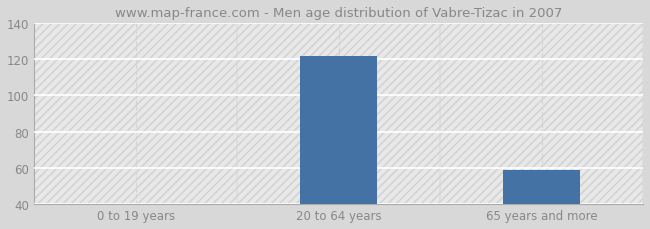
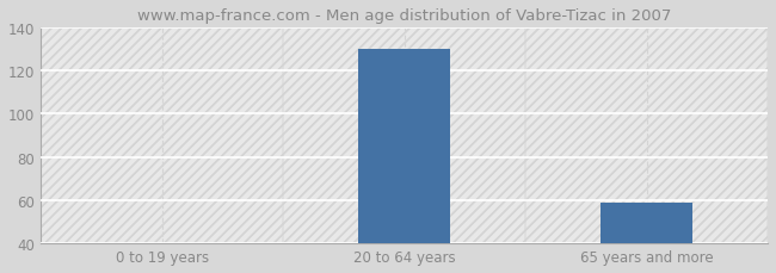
20 to 64 years: 122 -> 130
